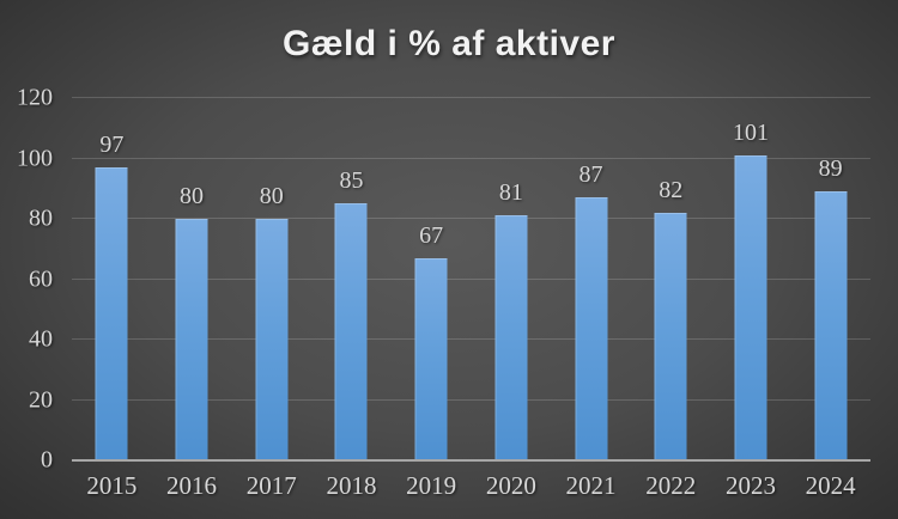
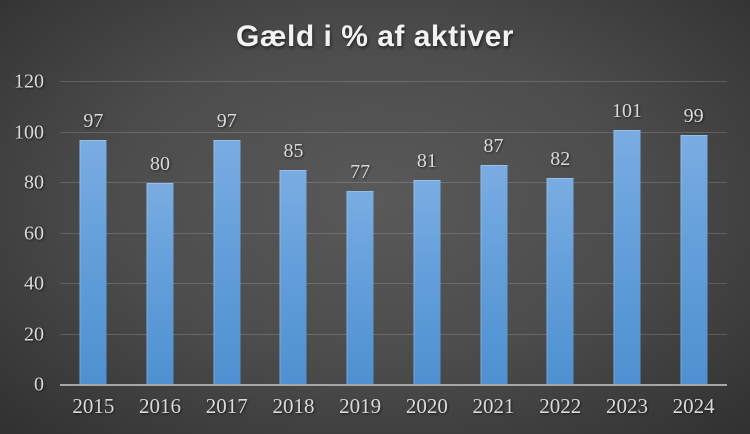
2017: 80 -> 97
2019: 67 -> 77
2024: 89 -> 99
